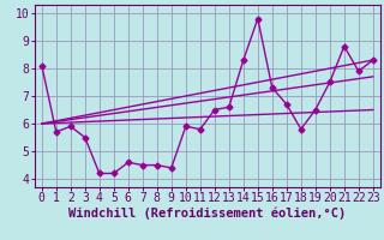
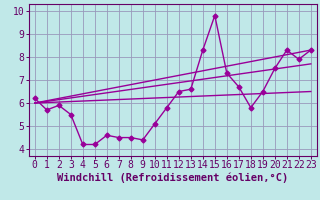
0: 8.1 -> 6.2
10: 5.9 -> 5.1
21: 8.8 -> 8.3
